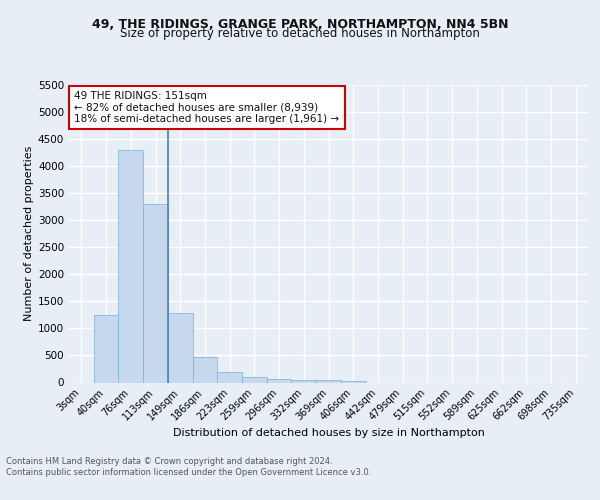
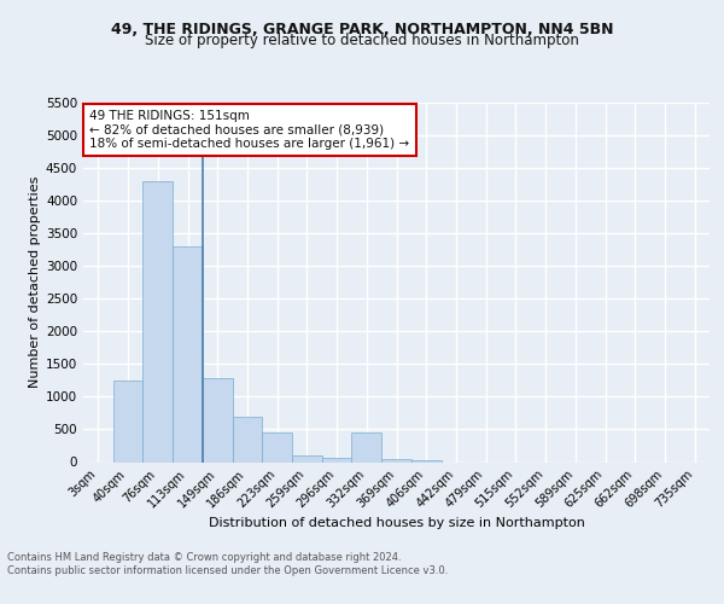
186sqm: 480 -> 700
223sqm: 200 -> 460
332sqm: 40 -> 460
